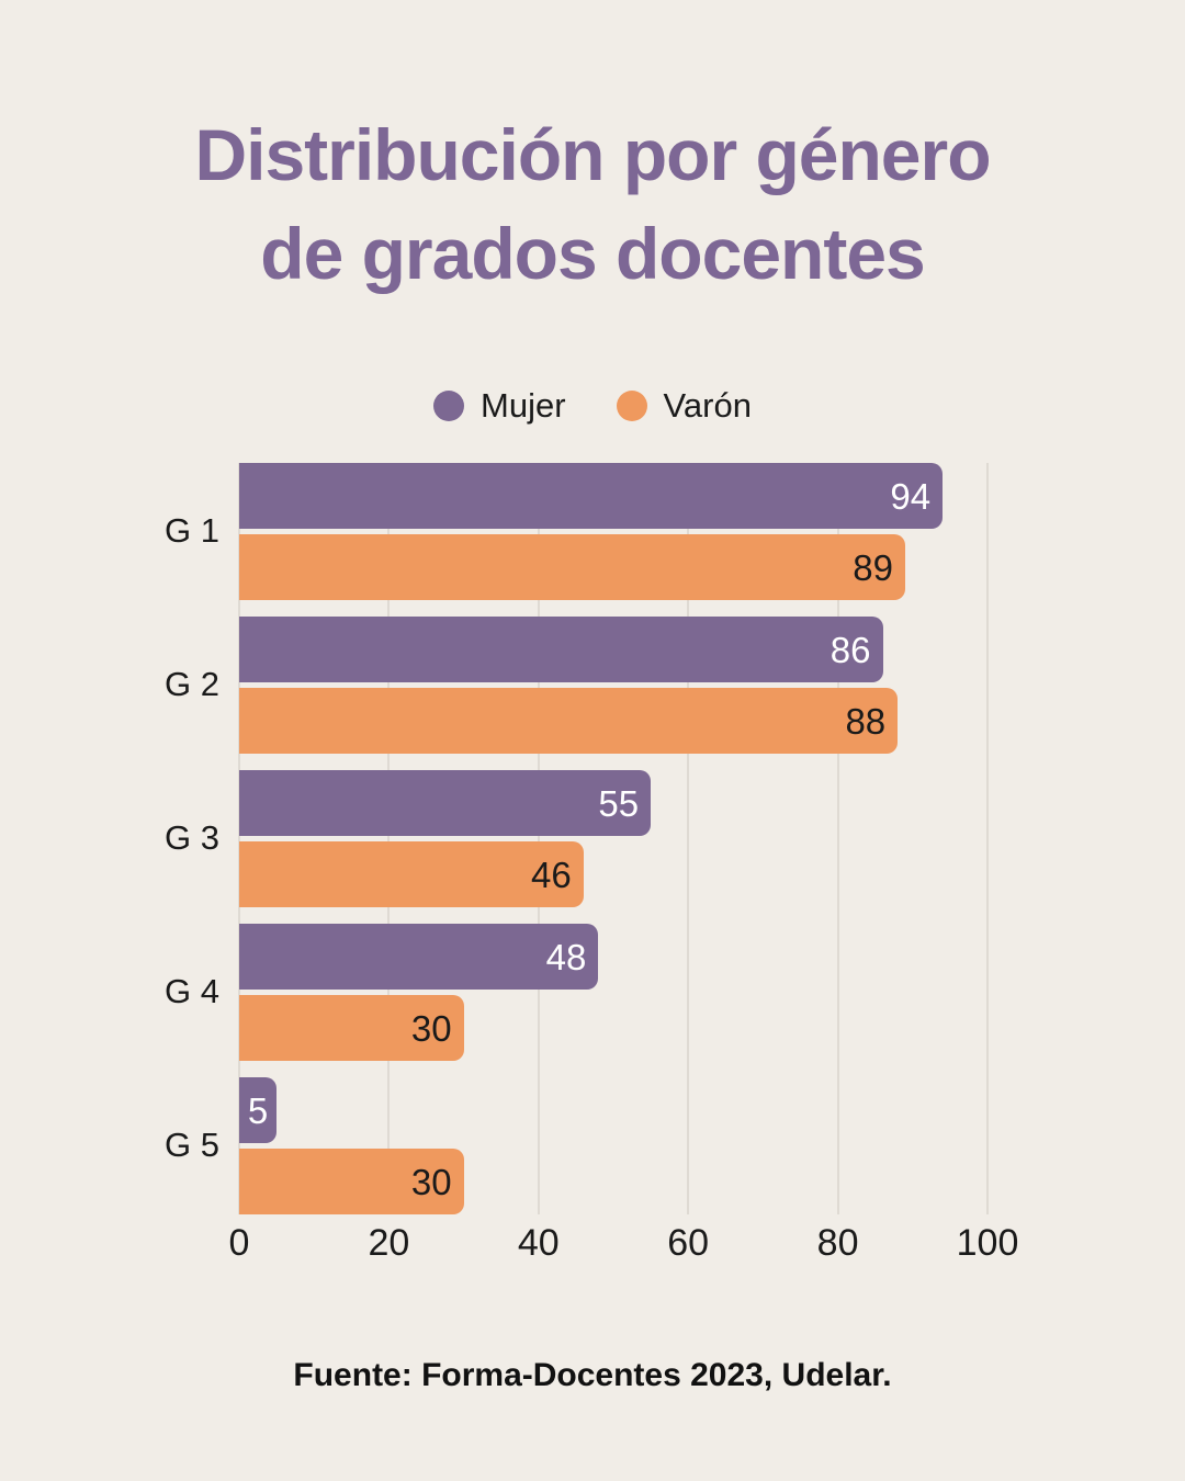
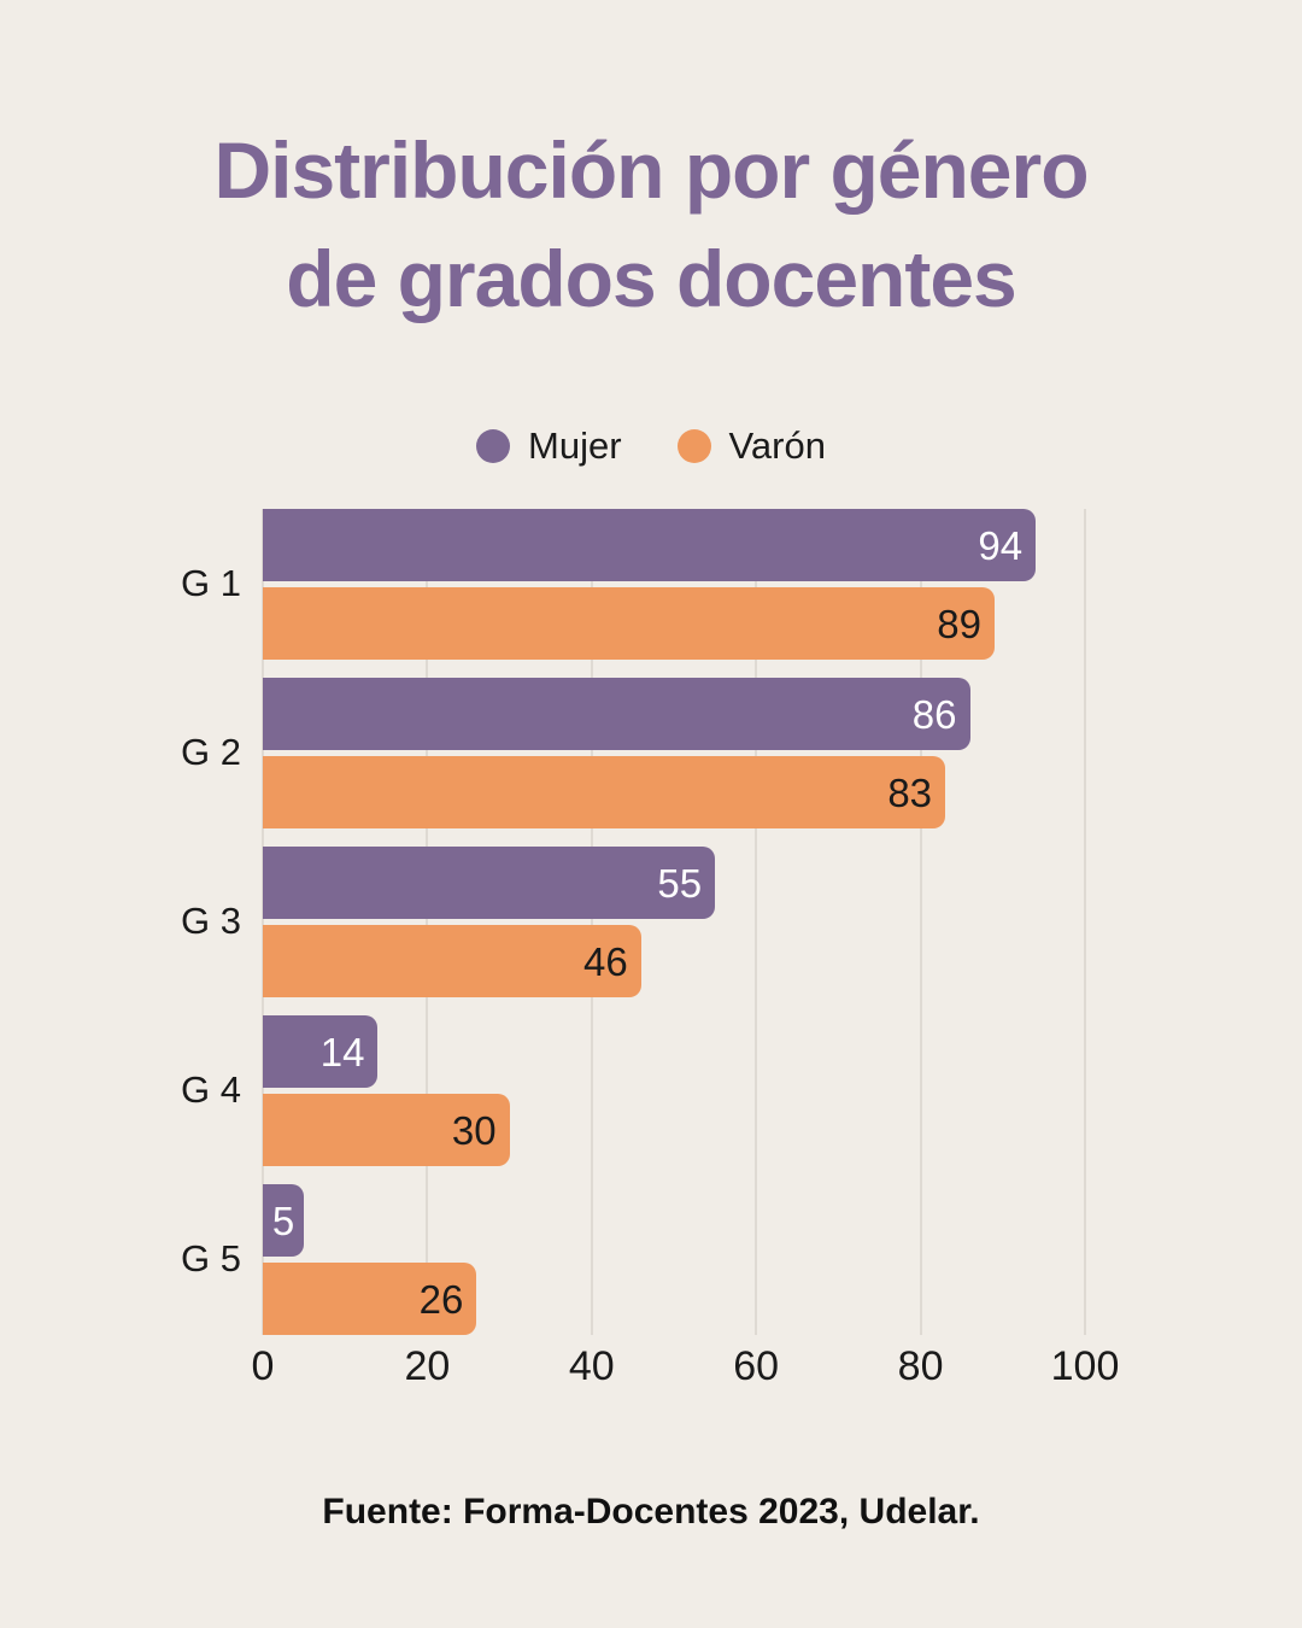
Varón/G 2: 88 -> 83
Mujer/G 4: 48 -> 14
Varón/G 5: 30 -> 26
